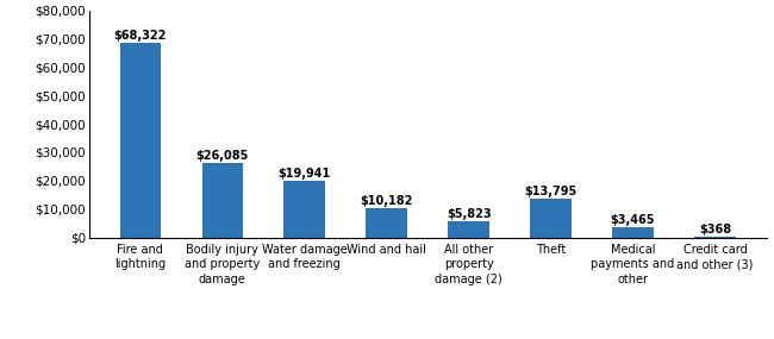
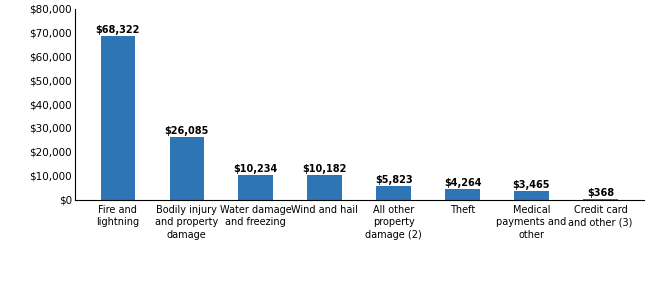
Water damage and freezing: $19,941 -> $10,234
Theft: $13,795 -> $4,264
